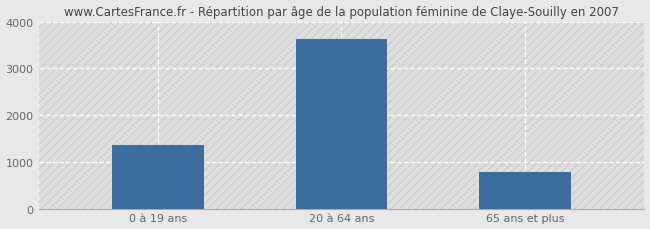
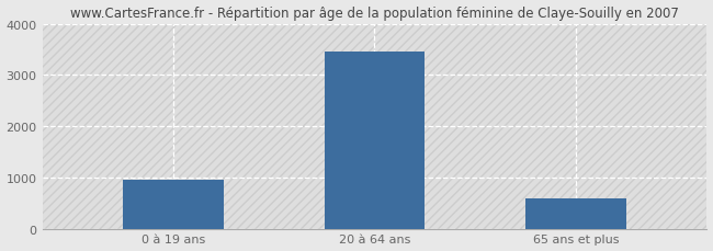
0 à 19 ans: 1370 -> 950
20 à 64 ans: 3620 -> 3450
65 ans et plus: 790 -> 600
